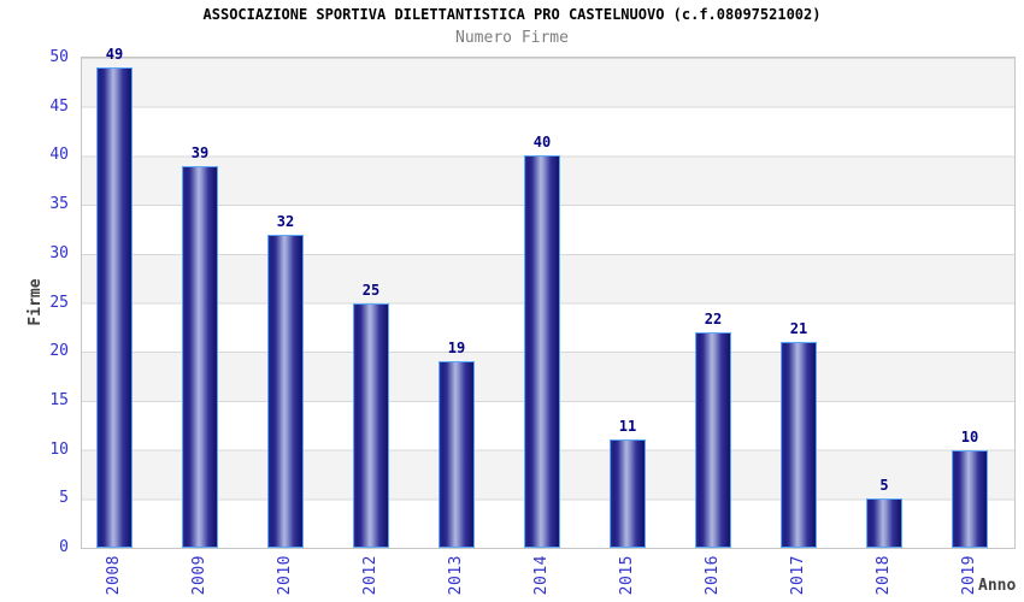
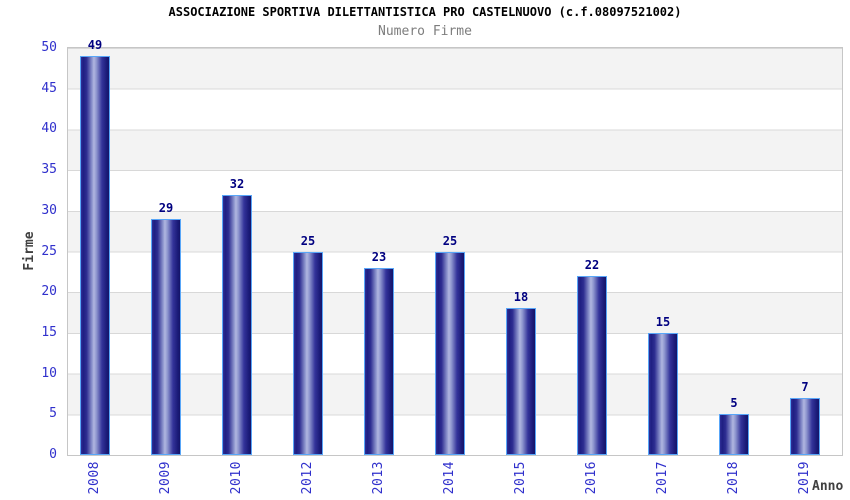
2009: 39 -> 29
2013: 19 -> 23
2014: 40 -> 25
2015: 11 -> 18
2017: 21 -> 15
2019: 10 -> 7
